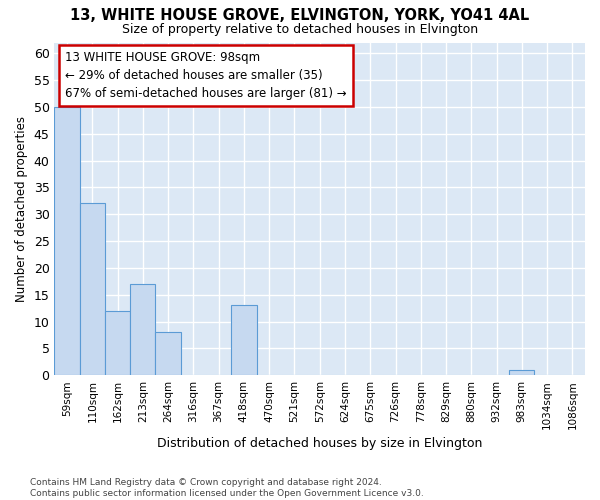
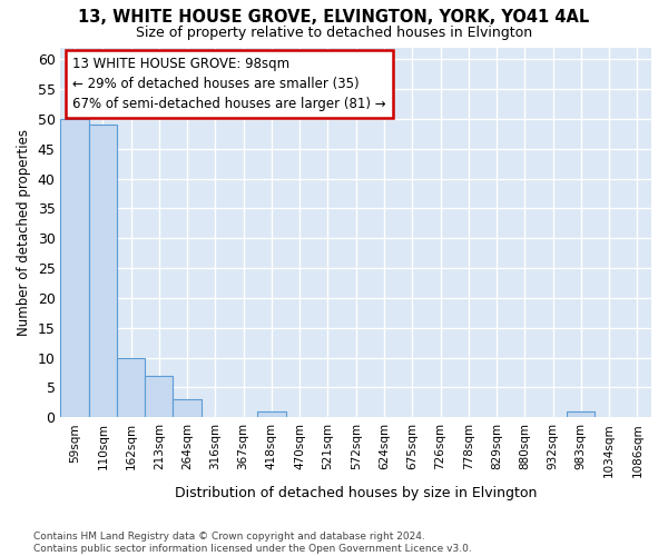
110sqm: 32 -> 49
162sqm: 12 -> 10
213sqm: 17 -> 7
264sqm: 8 -> 3
418sqm: 13 -> 1
